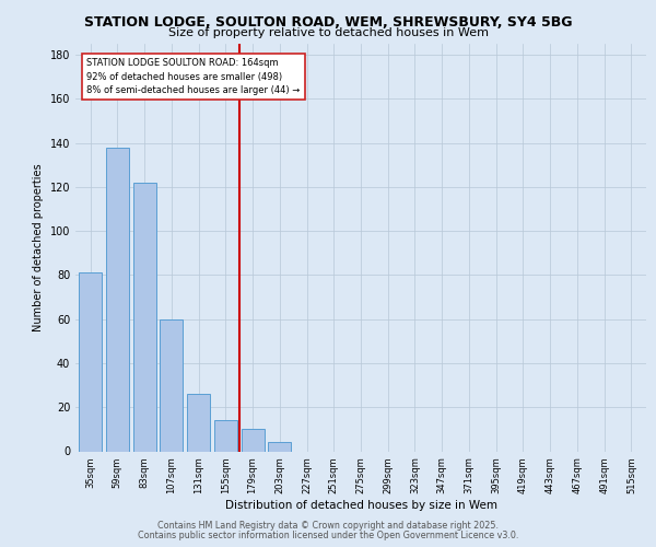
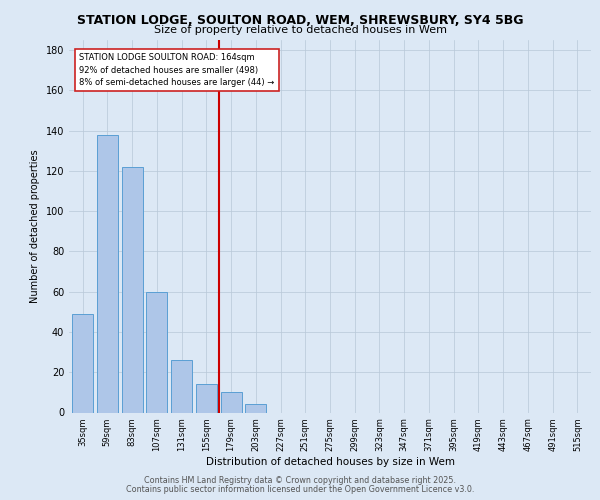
35sqm: 81 -> 49
